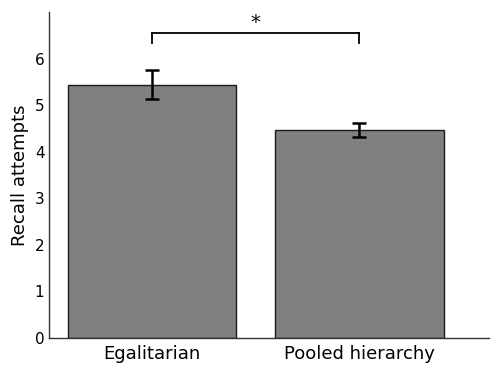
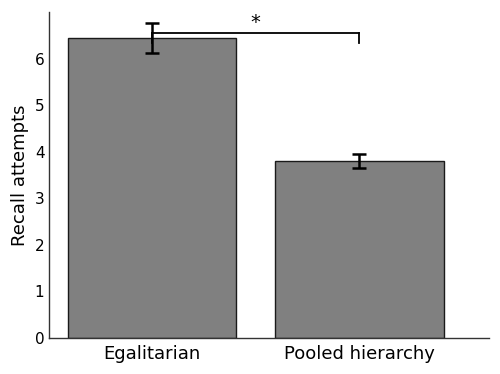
Egalitarian: 5.45 -> 6.45
Pooled hierarchy: 4.48 -> 3.80
